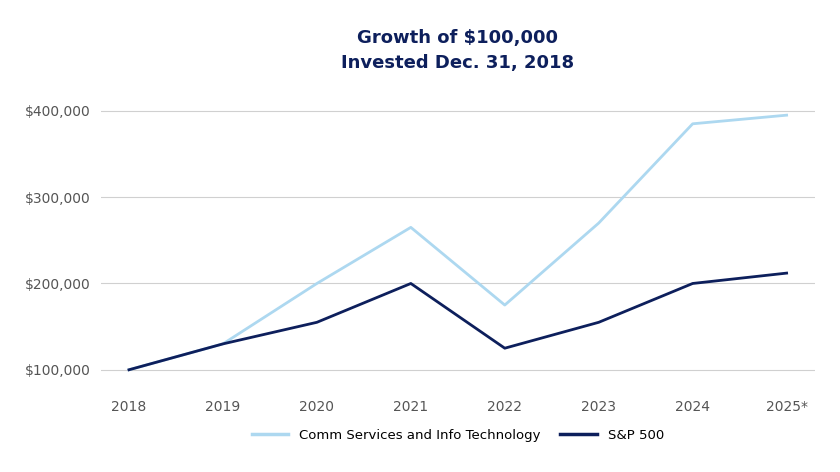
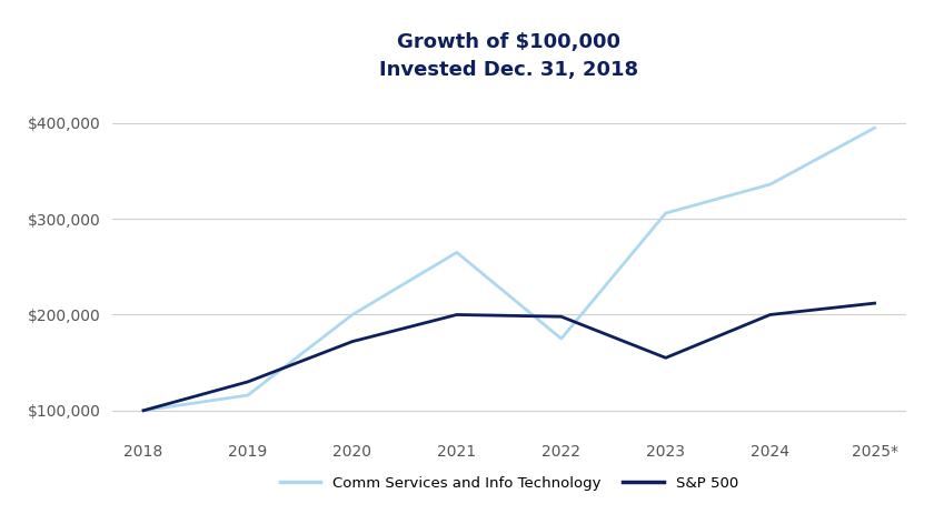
Comm Services and Info Technology/2019: $130,000 -> $116,000
S&P 500/2020: $155,000 -> $172,000
S&P 500/2022: $125,000 -> $198,000
Comm Services and Info Technology/2023: $270,000 -> $306,000
Comm Services and Info Technology/2024: $385,000 -> $336,000
